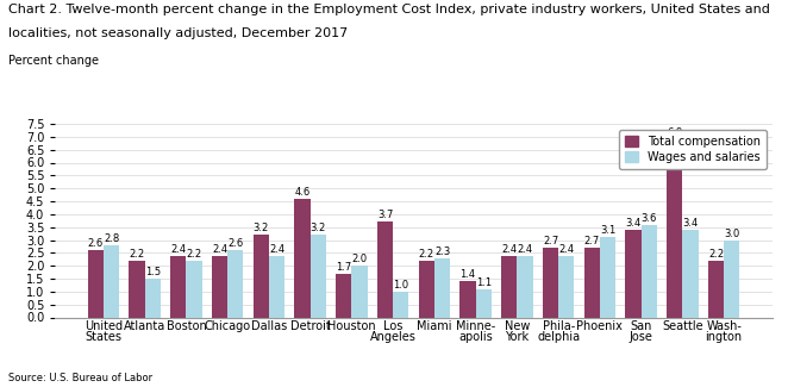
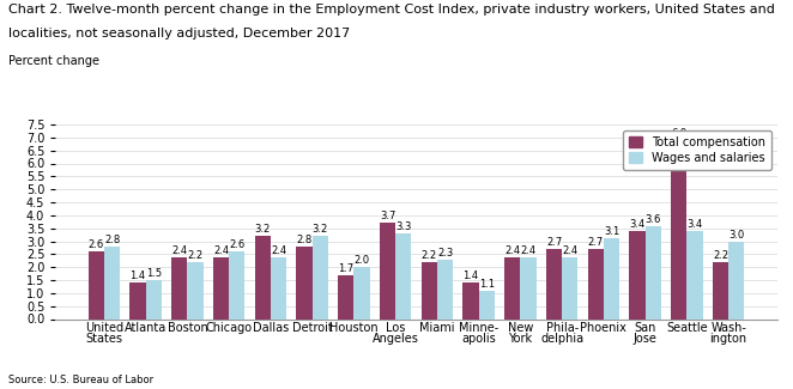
Total compensation/Atlanta: 2.2 -> 1.4
Total compensation/Detroit: 4.6 -> 2.8
Wages and salaries/Los Angeles: 1.0 -> 3.3
